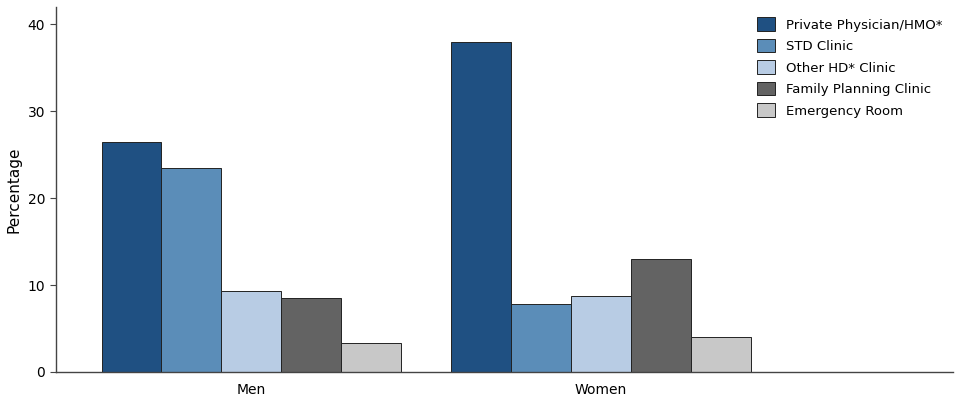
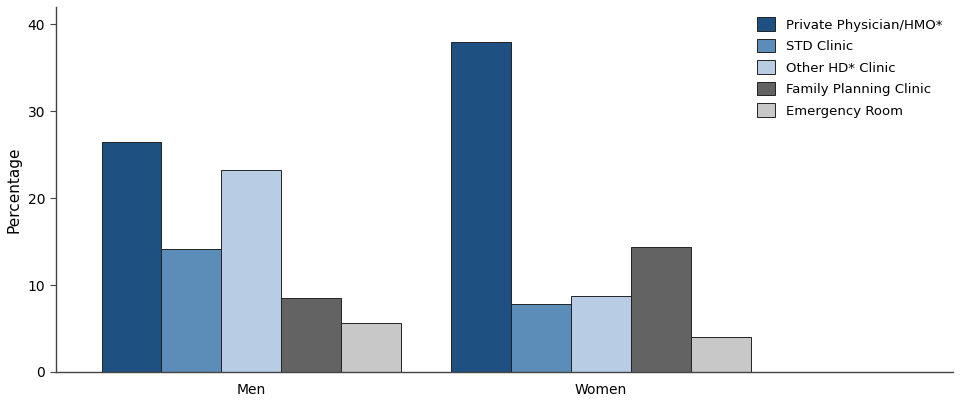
STD Clinic/Men: 23.5 -> 14.2
Other HD* Clinic/Men: 9.3 -> 23.2
Emergency Room/Men: 3.3 -> 5.6
Family Planning Clinic/Women: 13.0 -> 14.4
